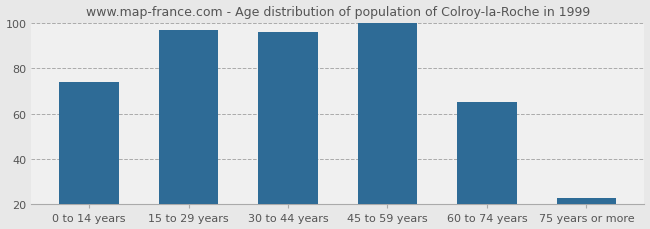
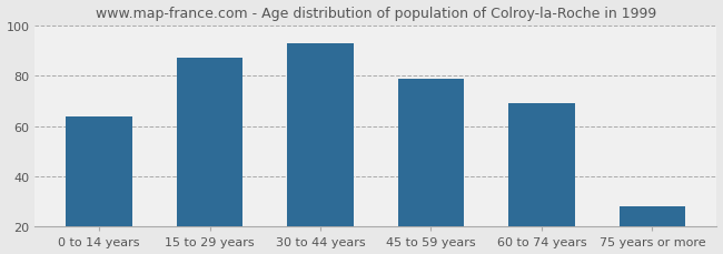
0 to 14 years: 74 -> 64
15 to 29 years: 97 -> 87
30 to 44 years: 96 -> 93
45 to 59 years: 100 -> 79
60 to 74 years: 65 -> 69
75 years or more: 23 -> 28
